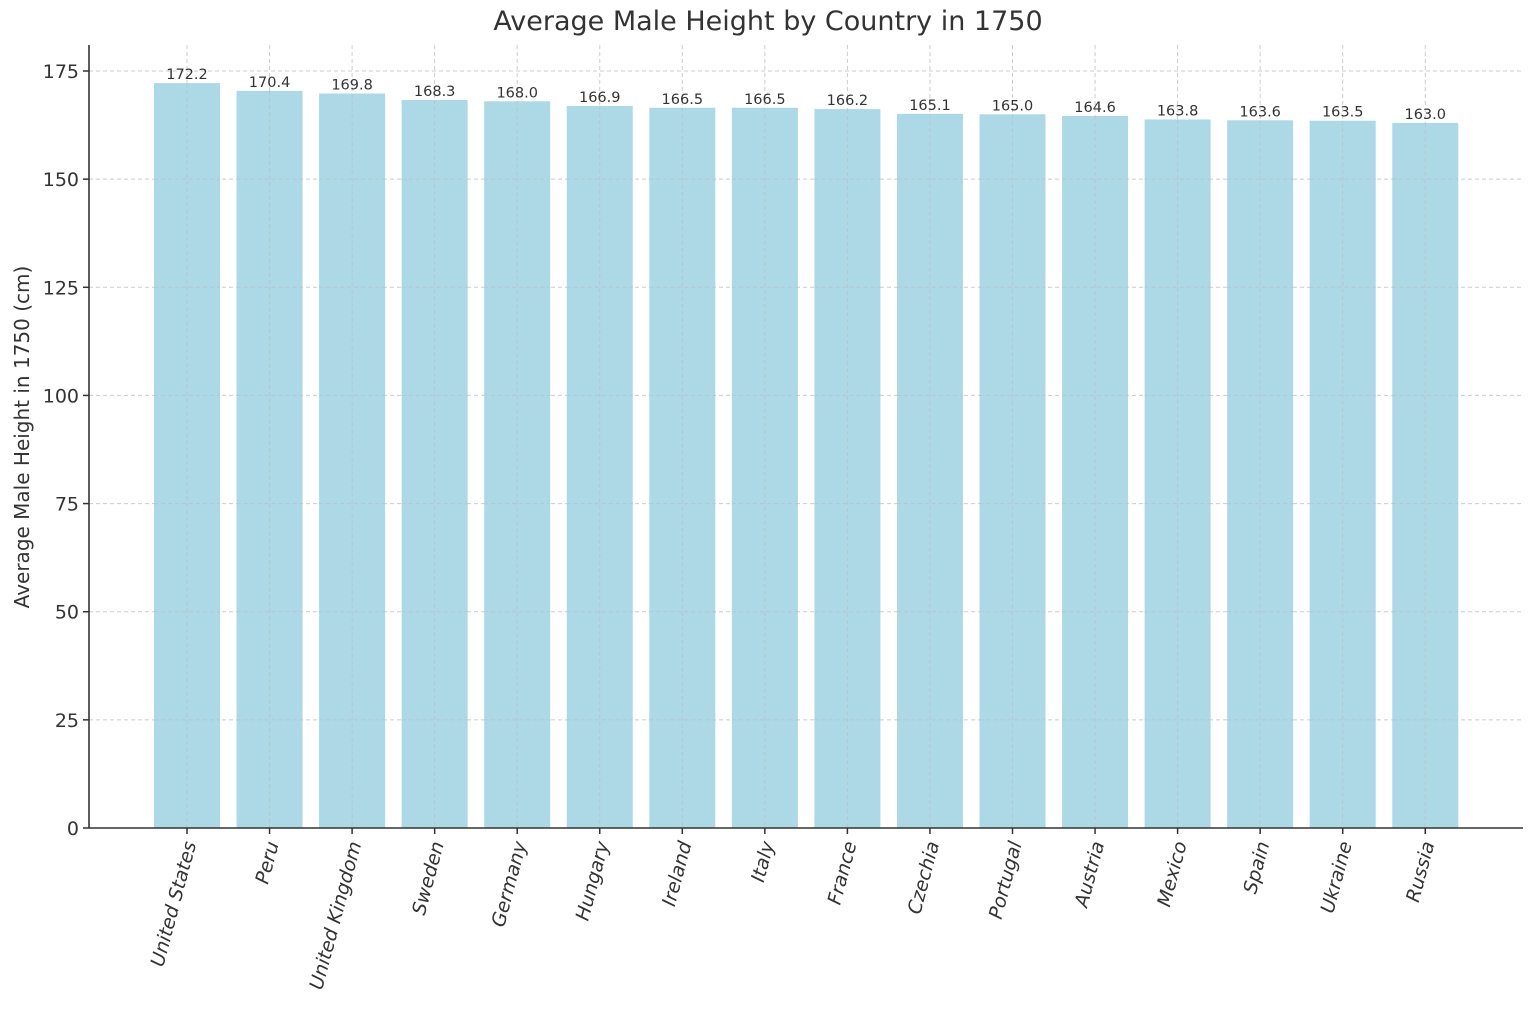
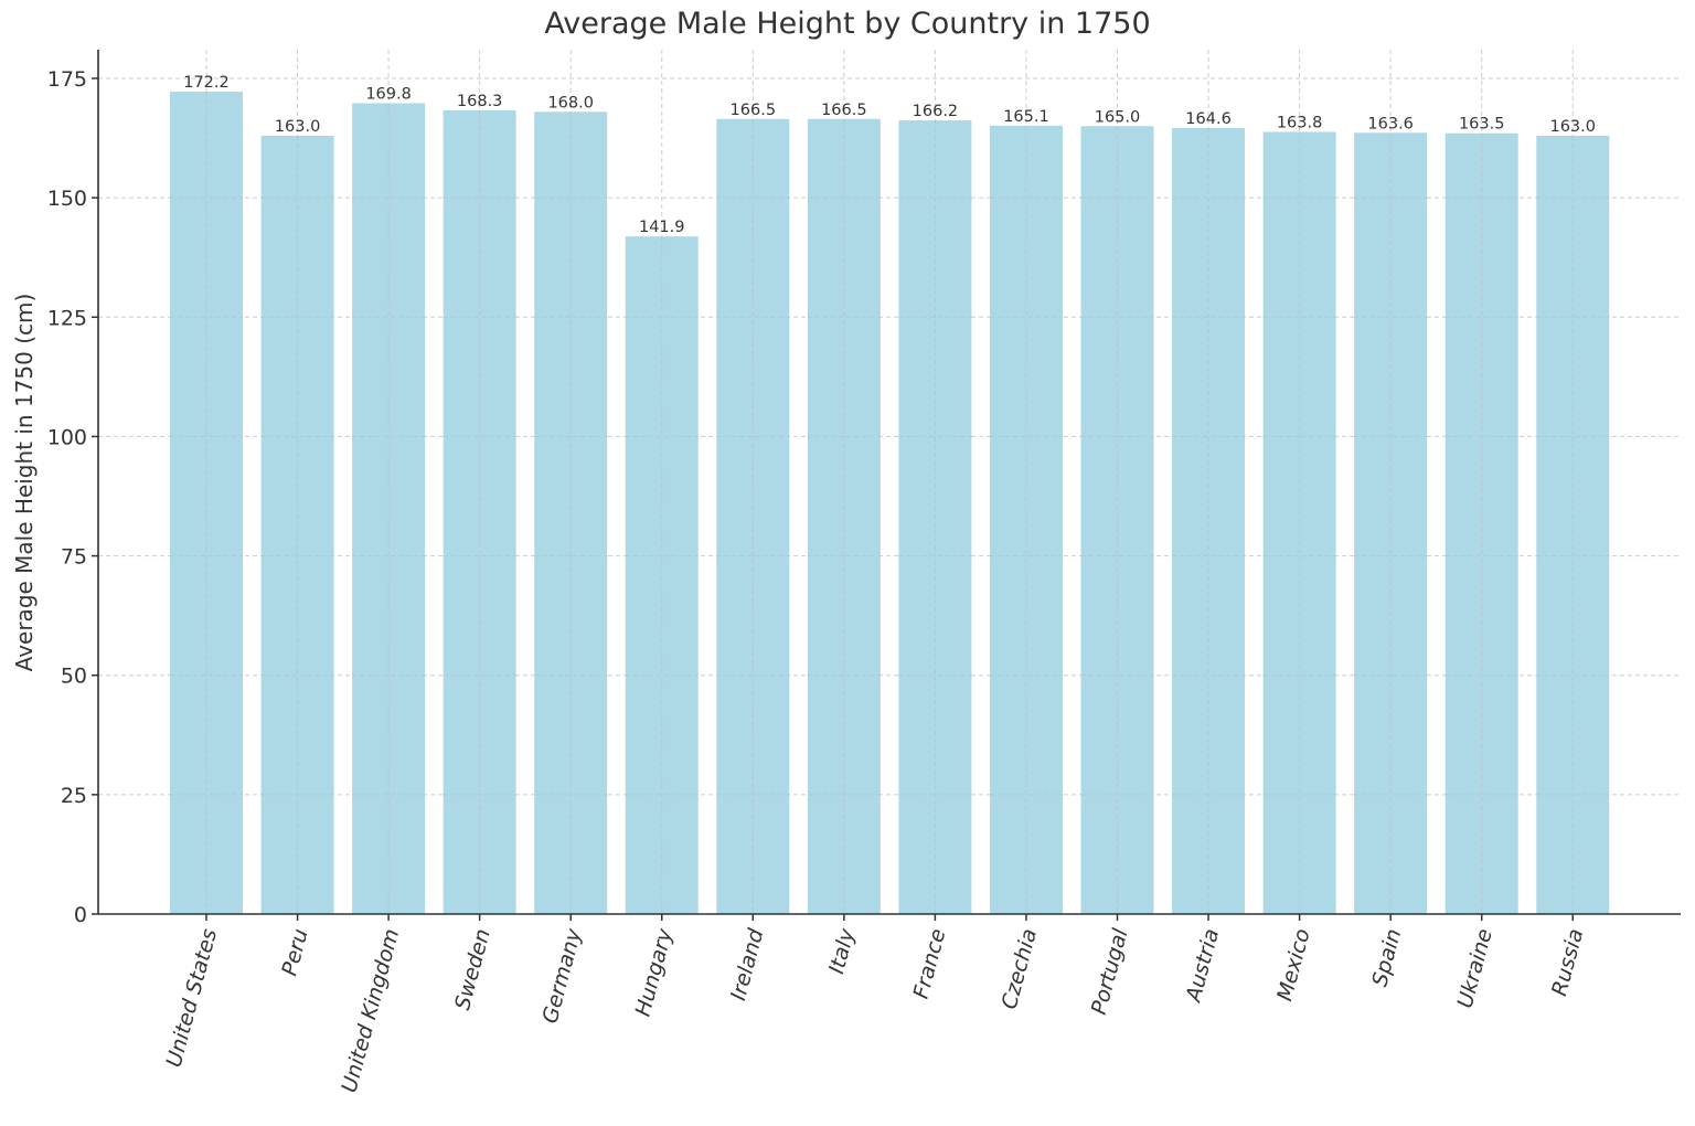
Peru: 170.4 -> 163.0
Hungary: 166.9 -> 141.9
